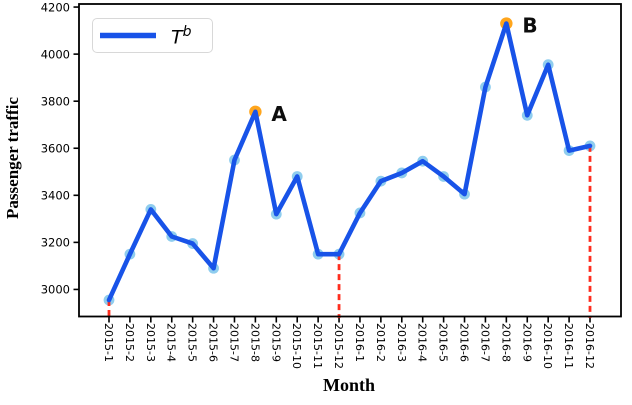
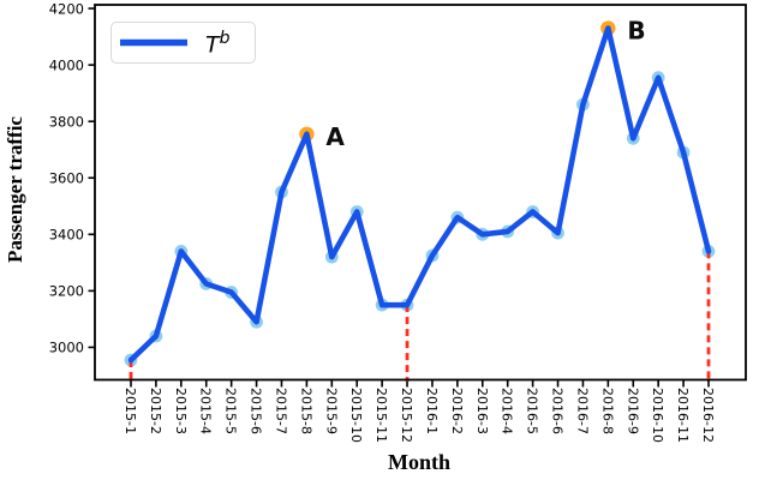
2015-2: 3150 -> 3040
2016-3: 3500 -> 3400
2016-4: 3540 -> 3410
2016-11: 3590 -> 3690
2016-12: 3610 -> 3340
